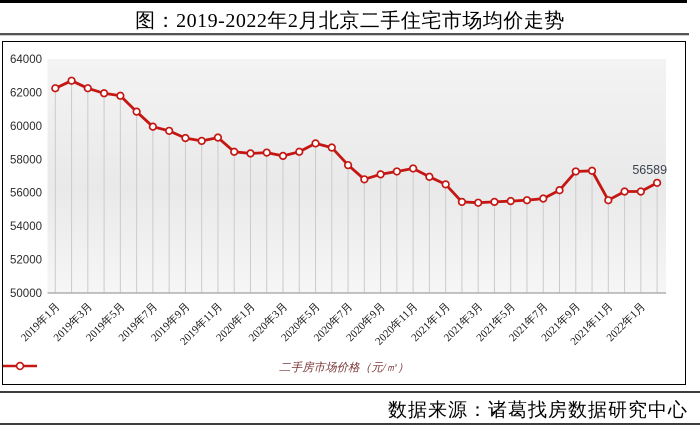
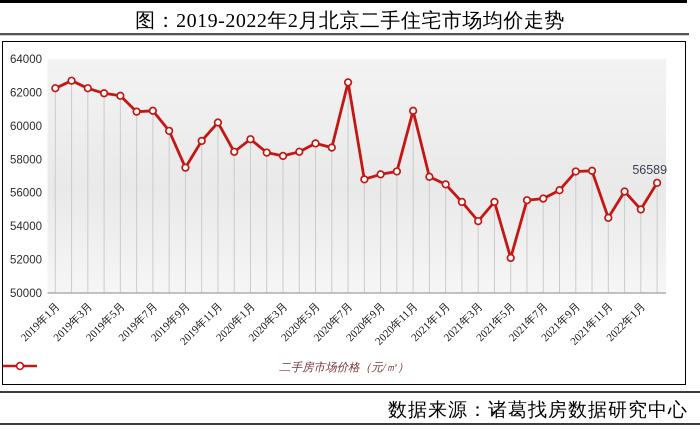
2019年7月: 60000 -> 60900
2019年9月: 59300 -> 57500
2019年11月: 59300 -> 60200
2020年1月: 58400 -> 59200
2020年7月: 57600 -> 62600
2020年11月: 57400 -> 60900
2021年3月: 55400 -> 54300
2021年5月: 55500 -> 52100
2021年11月: 55600 -> 54500
2022年1月: 56100 -> 55000
